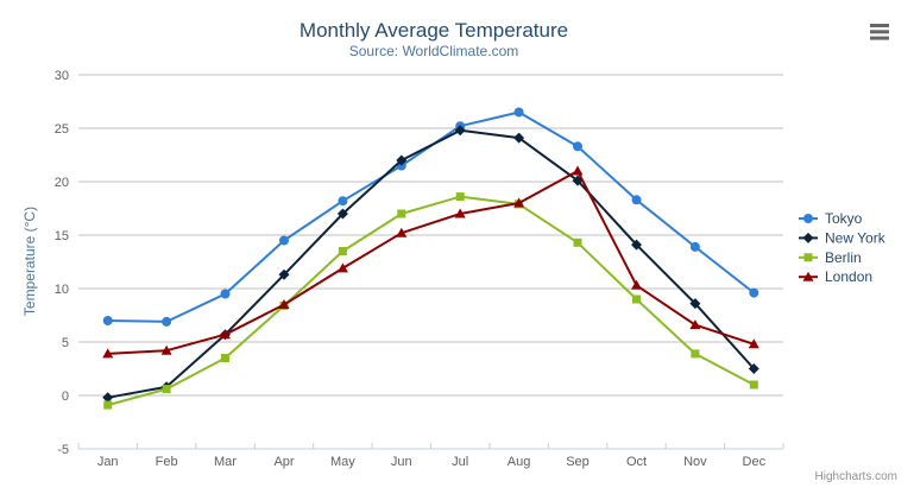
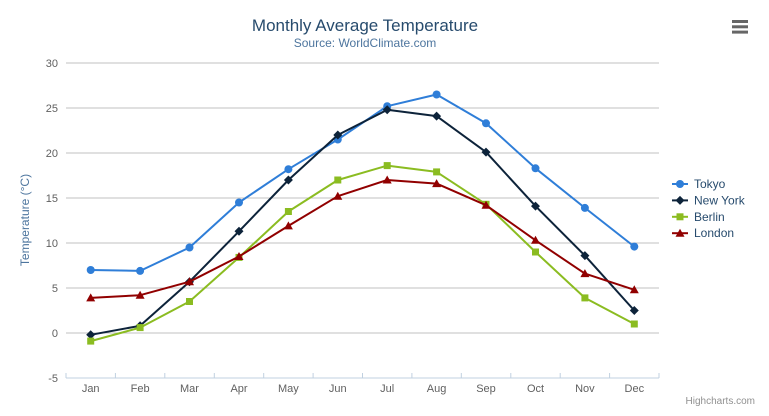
London/Aug: 18 -> 17
London/Sep: 21 -> 14
